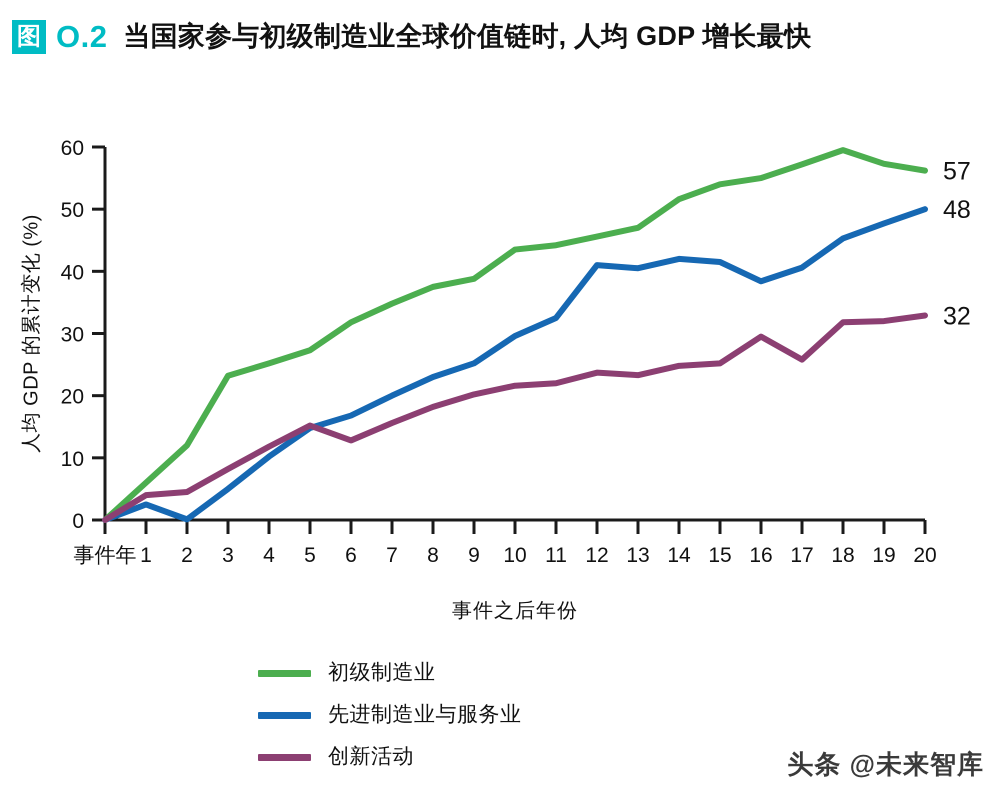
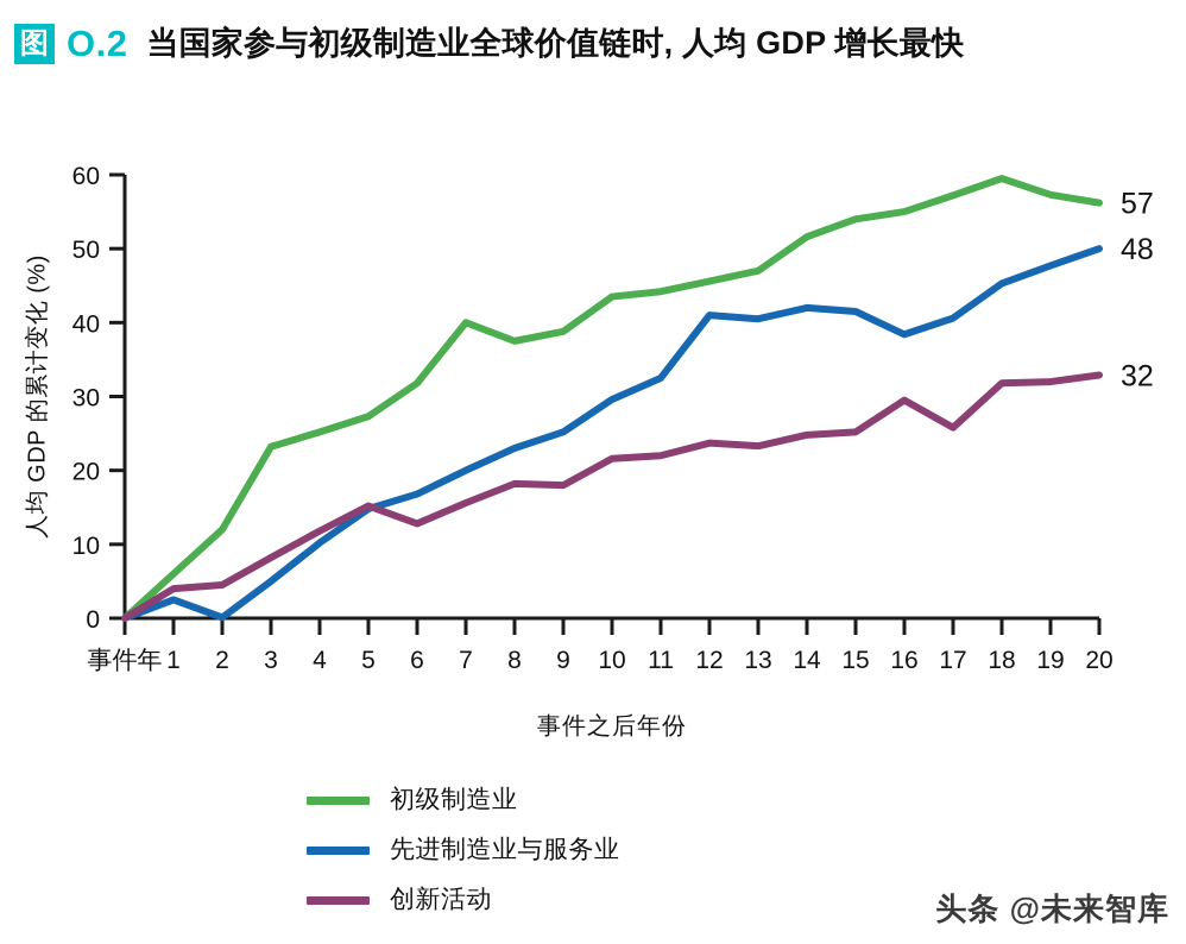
初级制造业/7: 35 -> 40
创新活动/9: 20 -> 18
